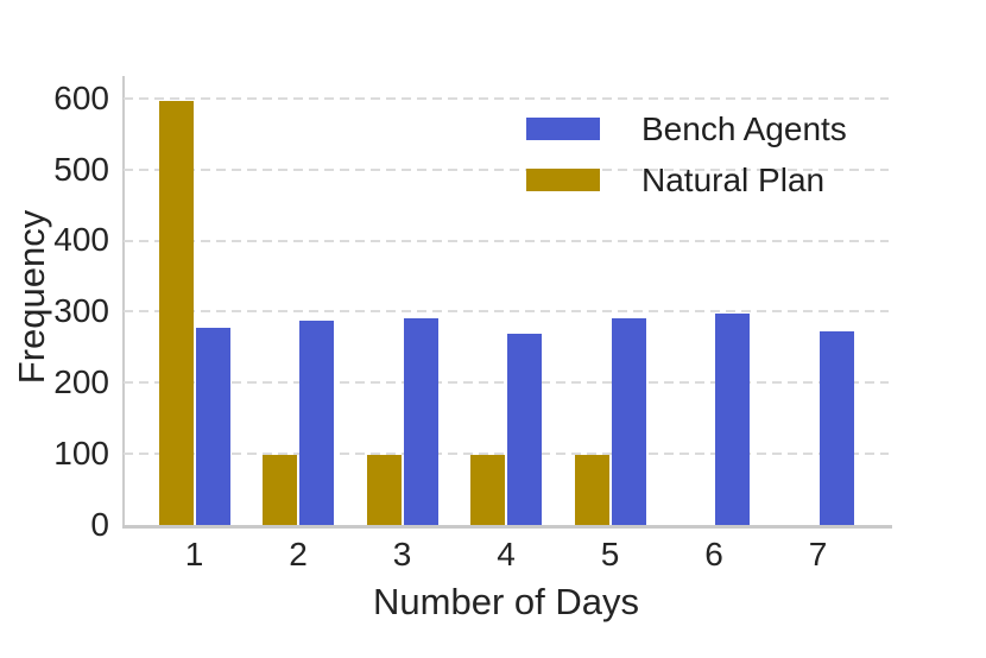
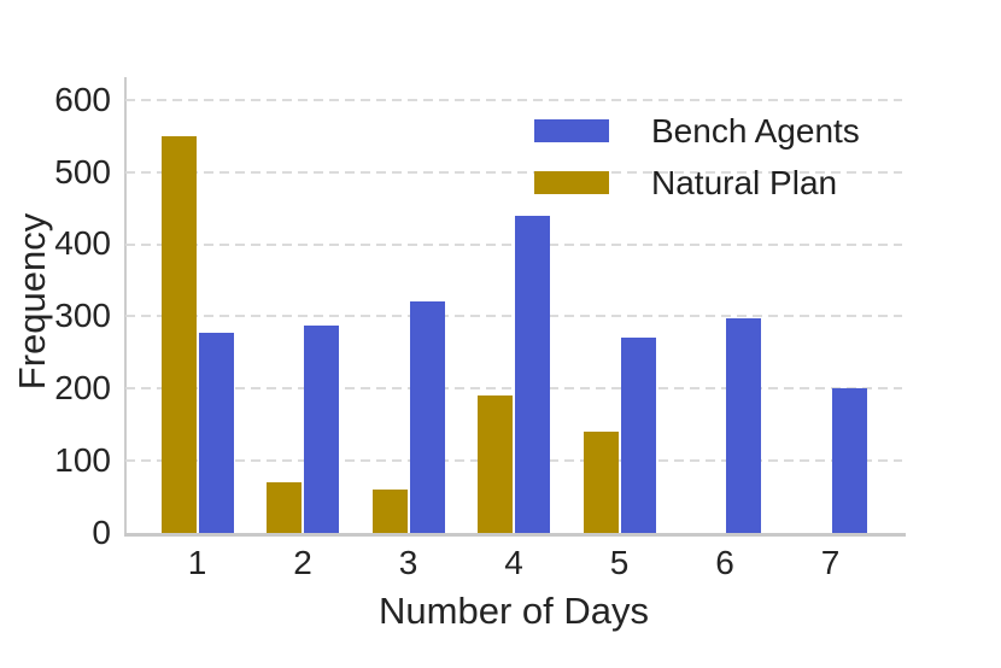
Natural Plan/1: 600 -> 550
Natural Plan/2: 100 -> 70
Bench Agents/3: 290 -> 320
Natural Plan/3: 100 -> 60
Bench Agents/4: 270 -> 440
Natural Plan/4: 100 -> 190
Bench Agents/5: 290 -> 270
Natural Plan/5: 100 -> 140
Bench Agents/7: 270 -> 200
